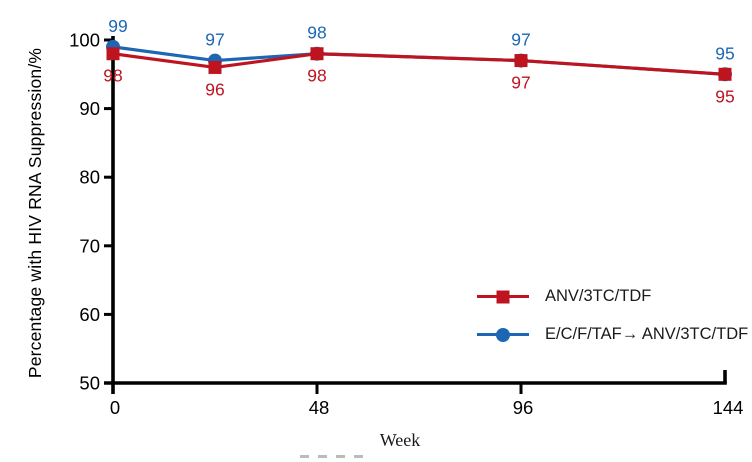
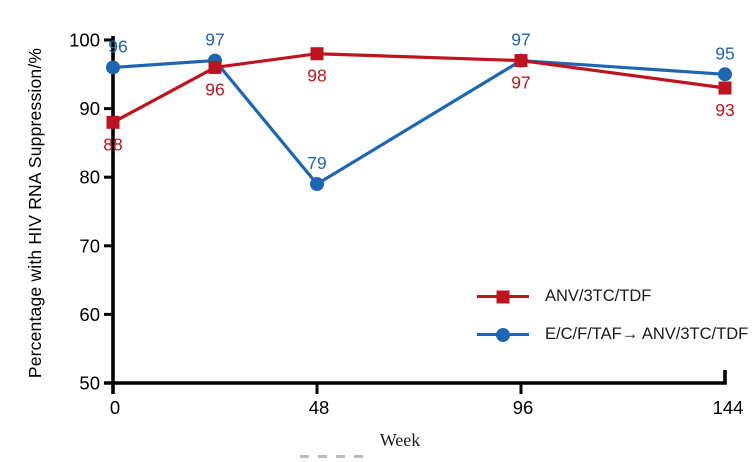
ANV/3TC/TDF/0: 98 -> 88
E/C/F/TAF→ ANV/3TC/TDF/0: 99 -> 96
E/C/F/TAF→ ANV/3TC/TDF/48: 98 -> 79
ANV/3TC/TDF/144: 95 -> 93
